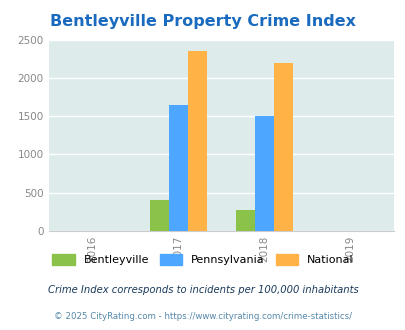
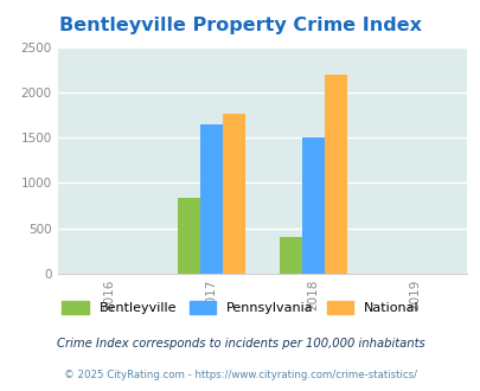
Bentleyville/2017: 400 -> 840
National/2017: 2350 -> 1760
Bentleyville/2018: 280 -> 400
